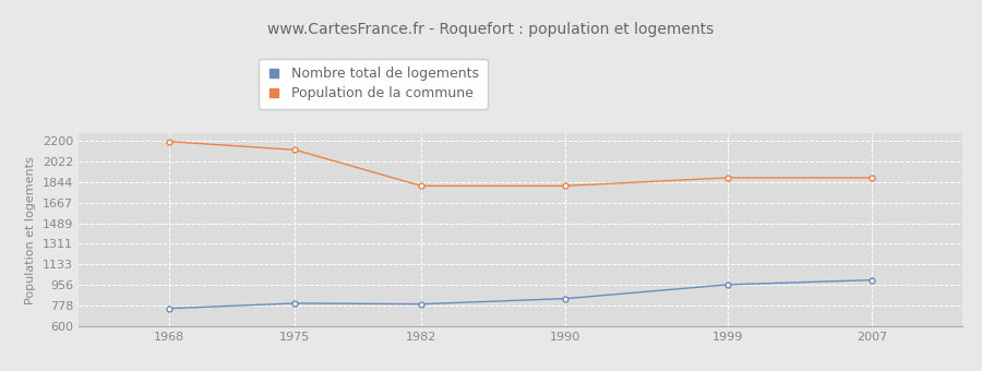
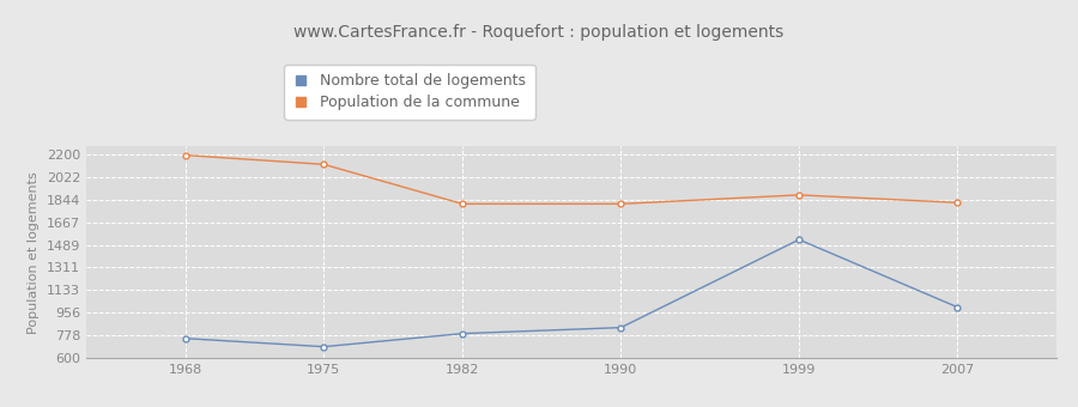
Nombre total de logements/1975: 800 -> 690
Nombre total de logements/1999: 960 -> 1530
Population de la commune/2007: 1880 -> 1820
